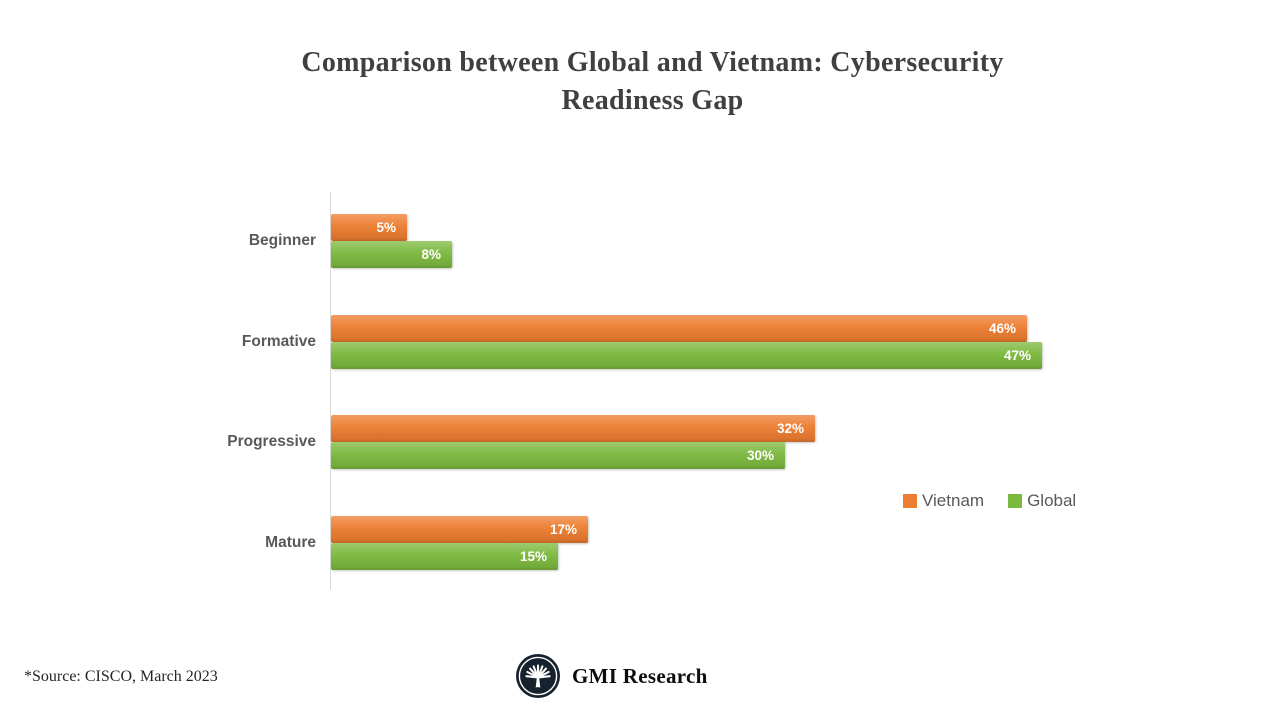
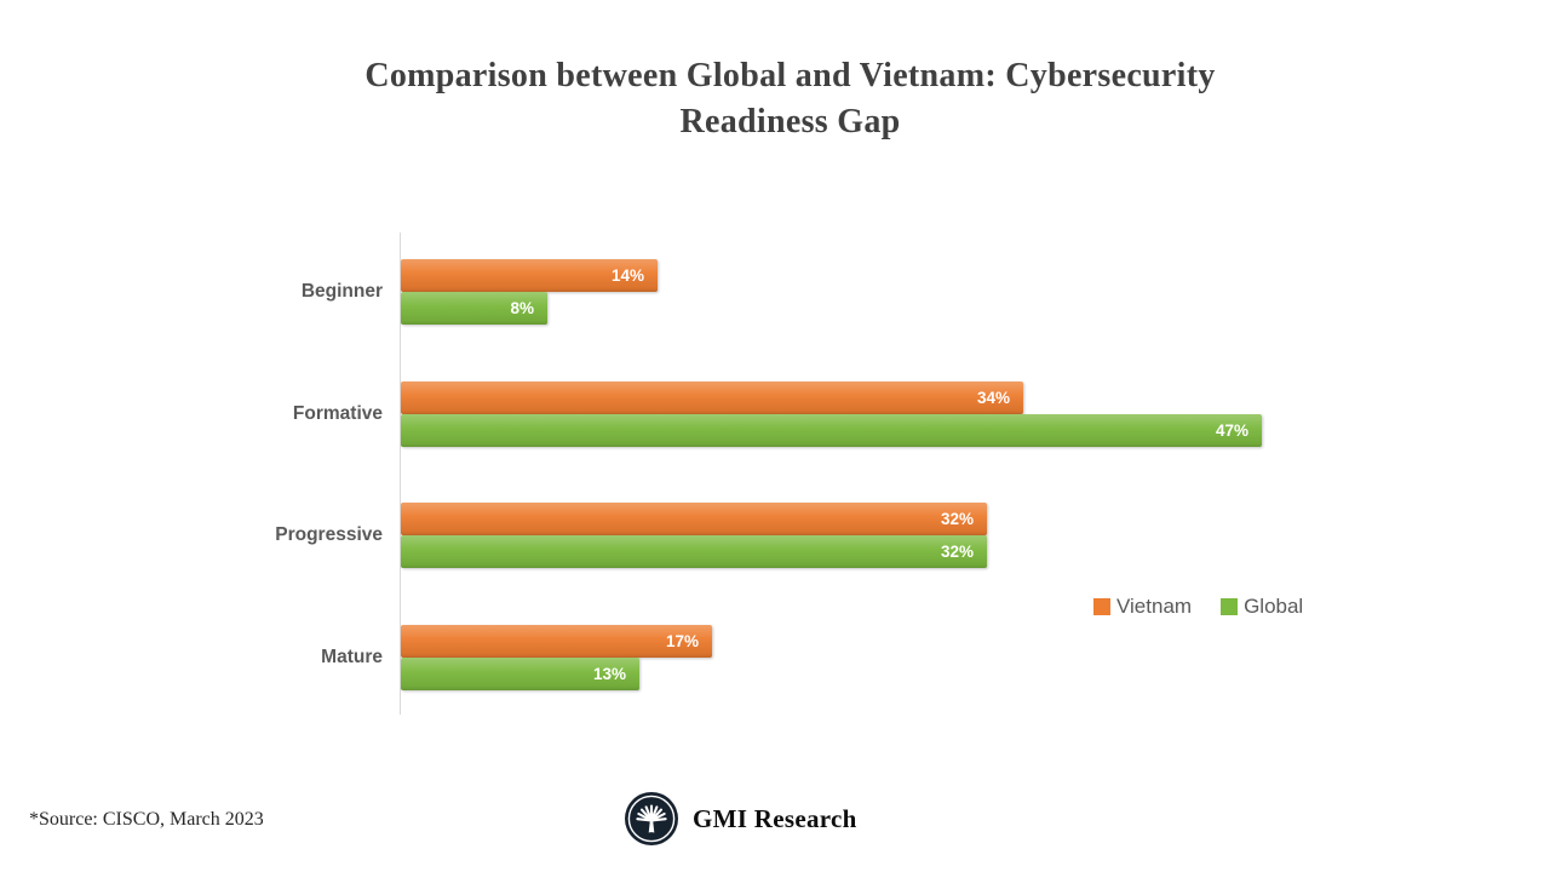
Vietnam/Beginner: 5% -> 14%
Vietnam/Formative: 46% -> 34%
Global/Progressive: 30% -> 32%
Global/Mature: 15% -> 13%
